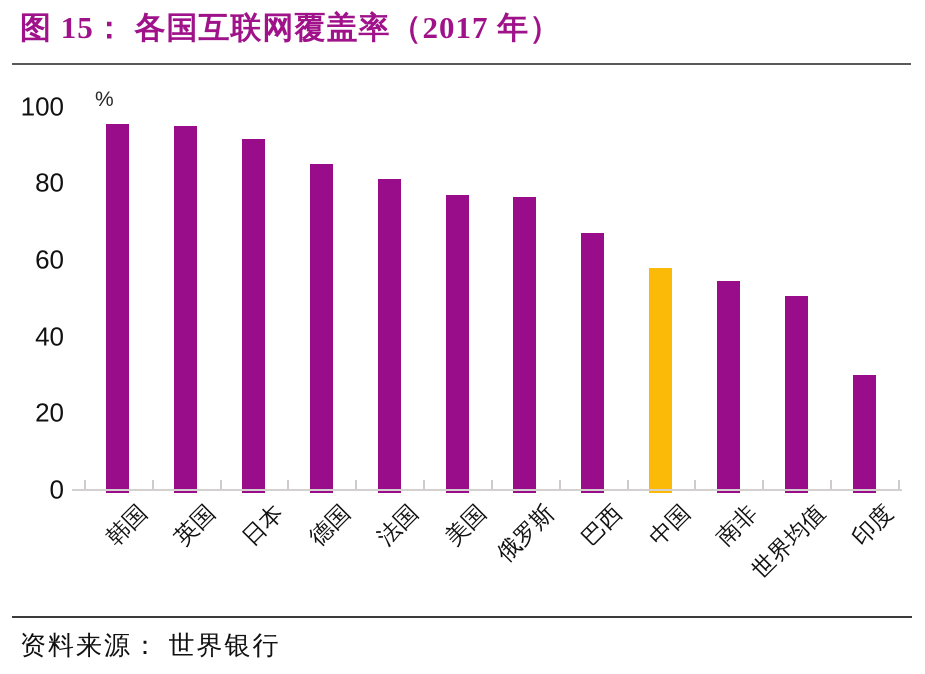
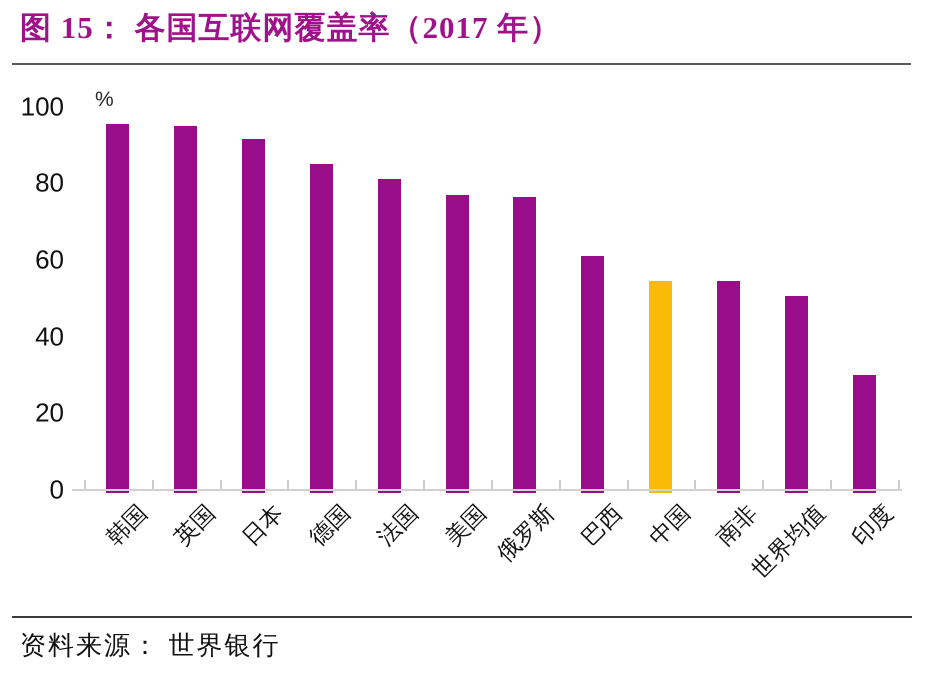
巴西: 67 -> 61
中国: 58 -> 54
